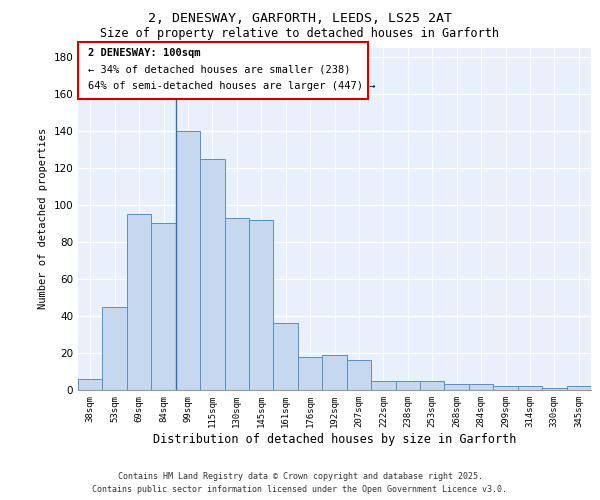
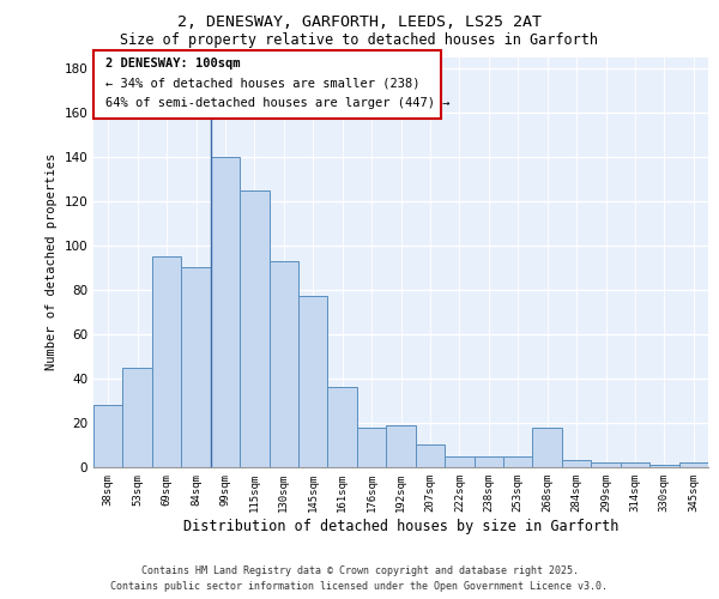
38sqm: 6 -> 28
145sqm: 92 -> 77
207sqm: 16 -> 10
268sqm: 3 -> 18
